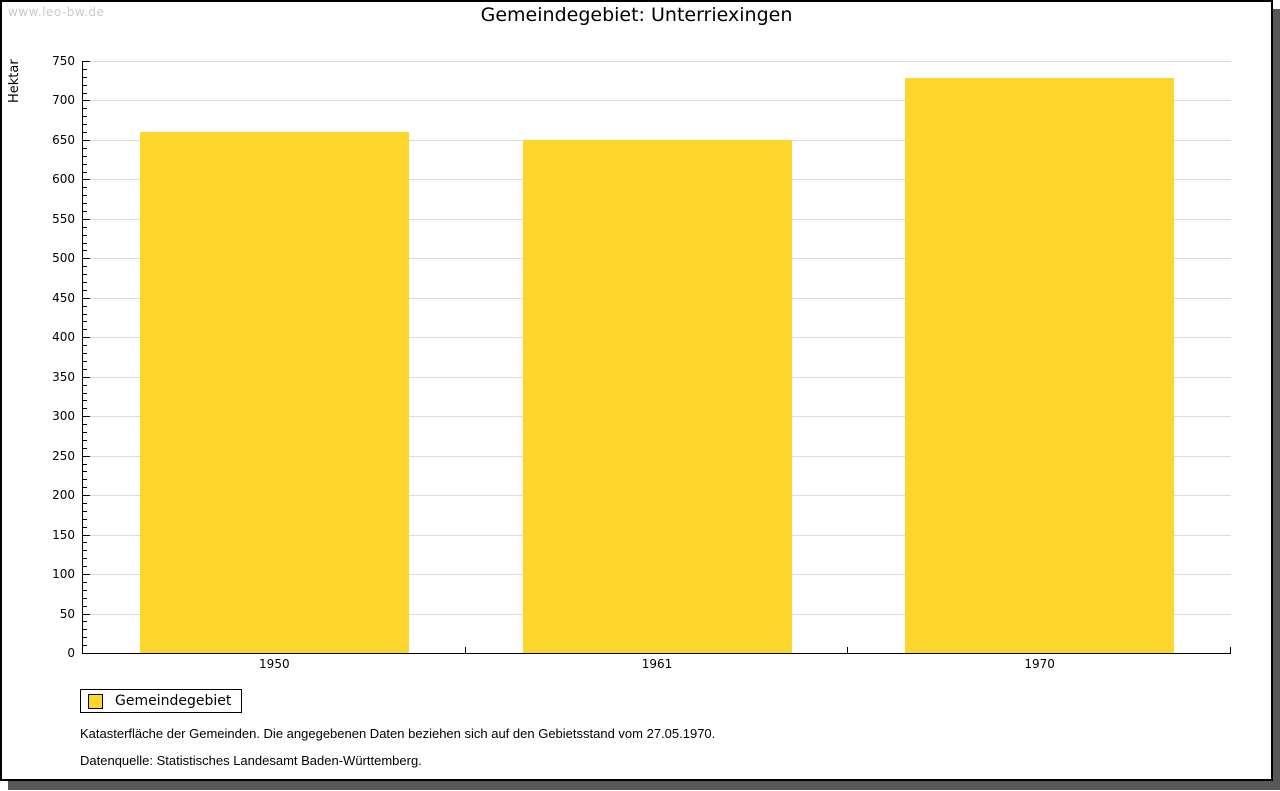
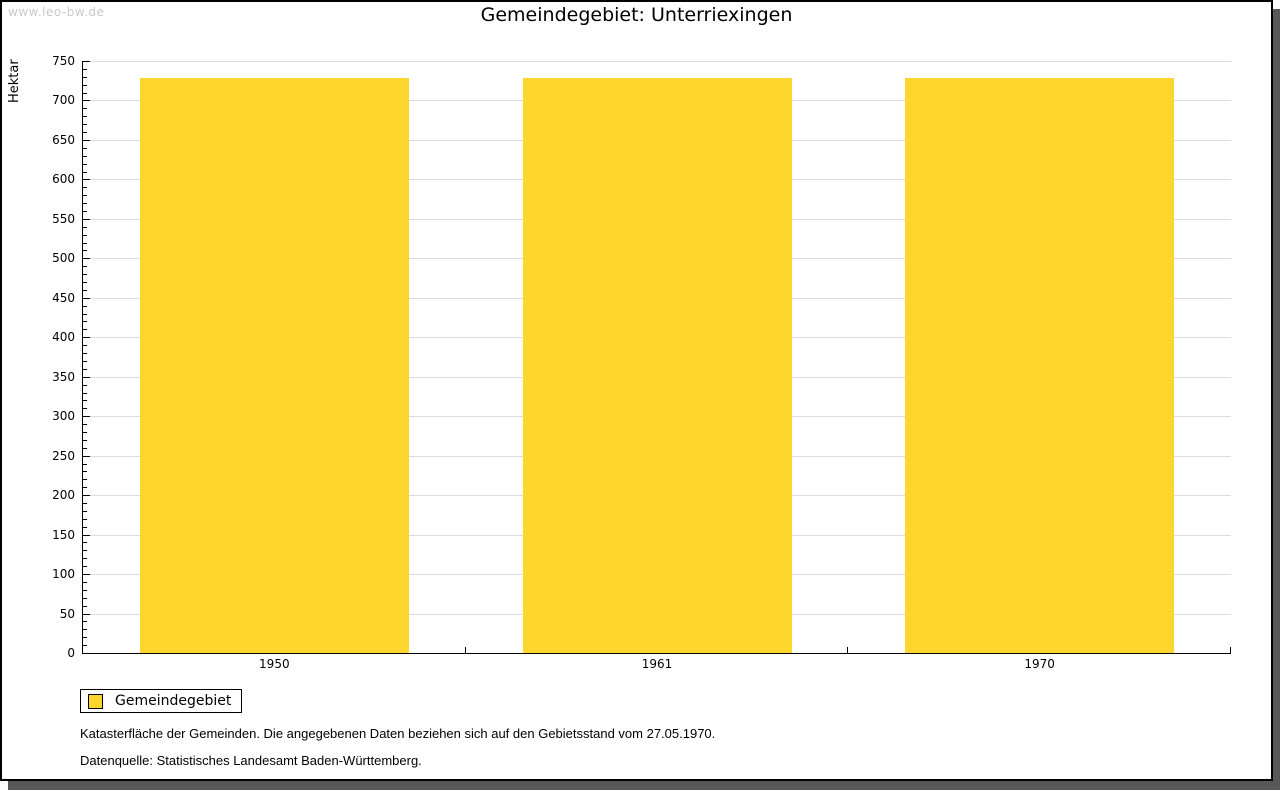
1950: 660 -> 730
1961: 650 -> 730
